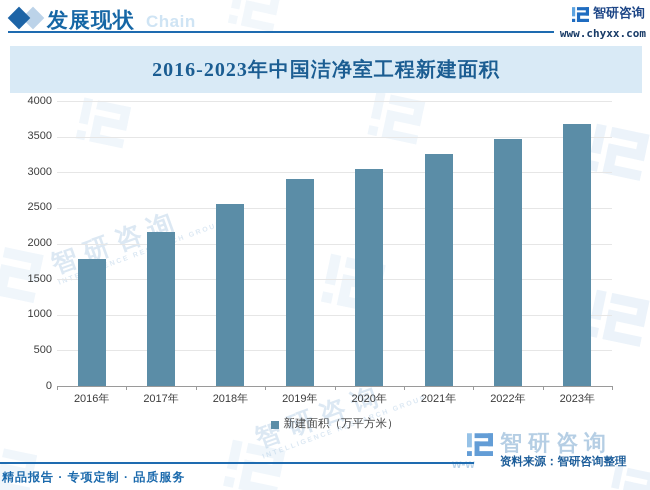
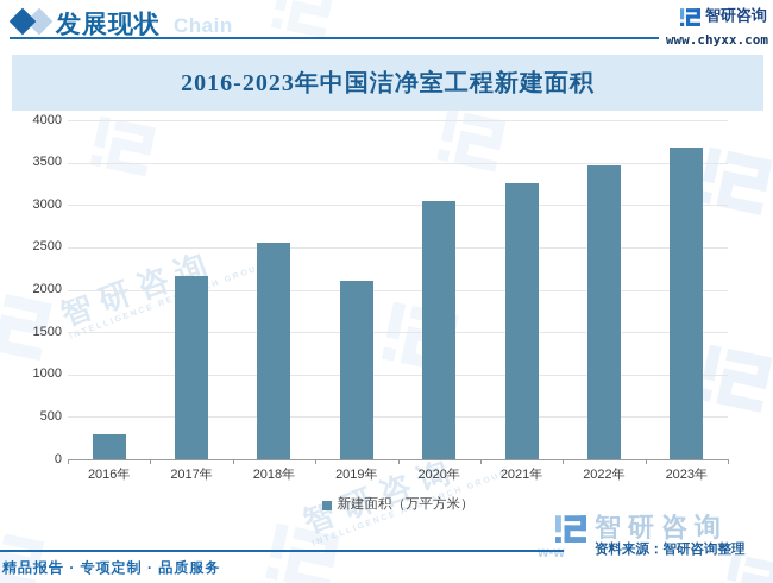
2016年: 1800 -> 300
2019年: 2900 -> 2100
